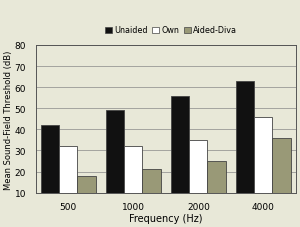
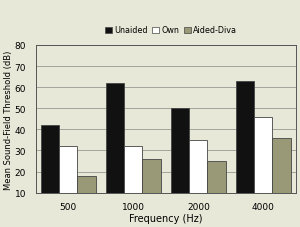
Unaided/1000: 49 -> 62
Aided-Diva/1000: 21 -> 26
Unaided/2000: 56 -> 50
